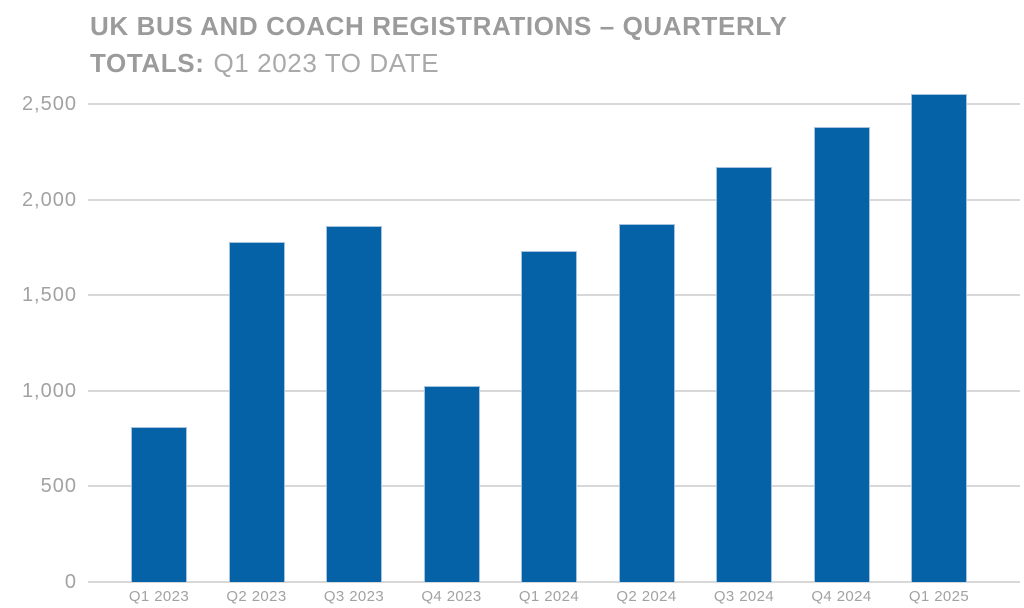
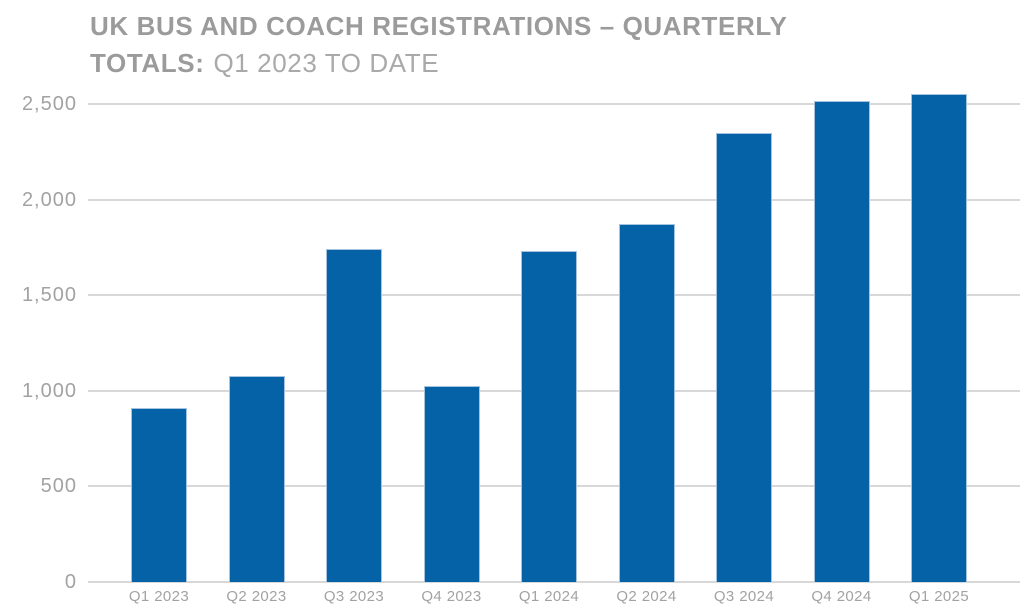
Q1 2023: 810 -> 910
Q2 2023: 1780 -> 1080
Q3 2023: 1860 -> 1740
Q3 2024: 2170 -> 2350
Q4 2024: 2380 -> 2520
